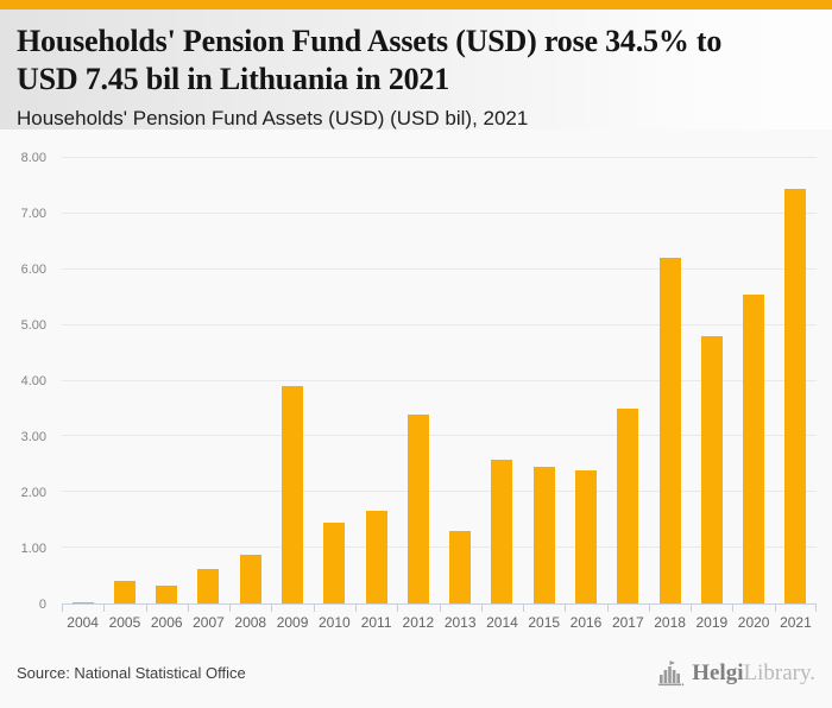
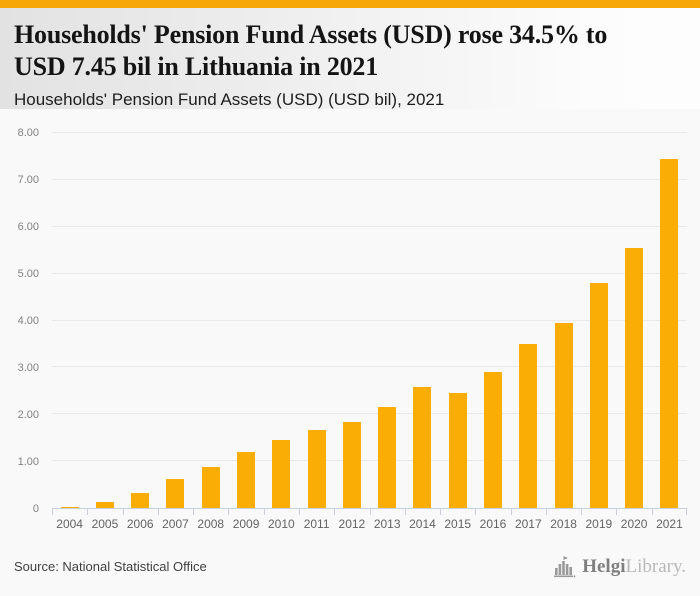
2005: 0.4 -> 0.1
2009: 3.9 -> 1.2
2012: 3.4 -> 1.8
2013: 1.3 -> 2.2
2016: 2.4 -> 2.9
2018: 6.2 -> 3.9
